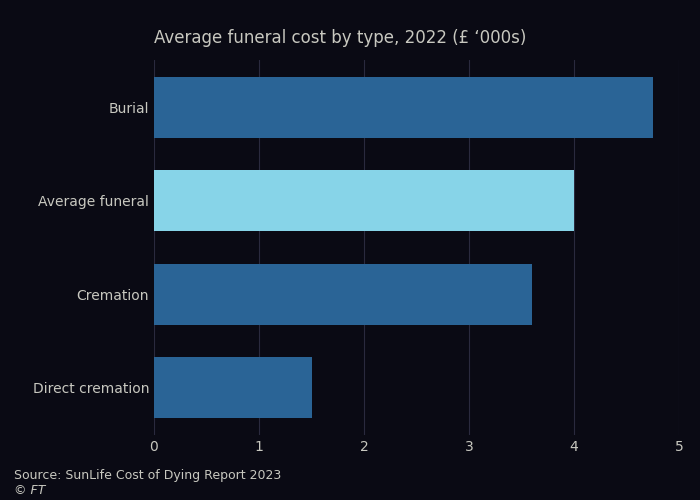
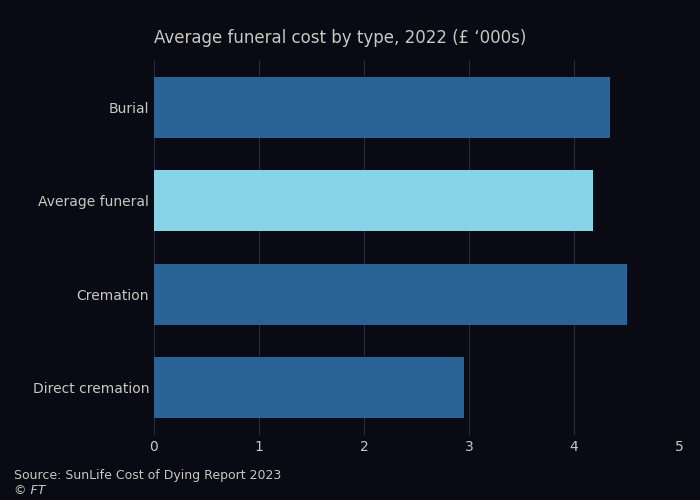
Burial: 4.75 -> 4.34
Average funeral: 4.00 -> 4.18
Cremation: 3.60 -> 4.50
Direct cremation: 1.50 -> 2.95
